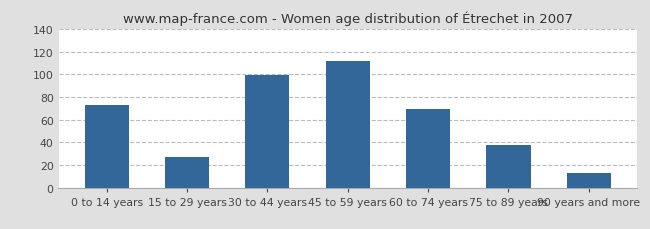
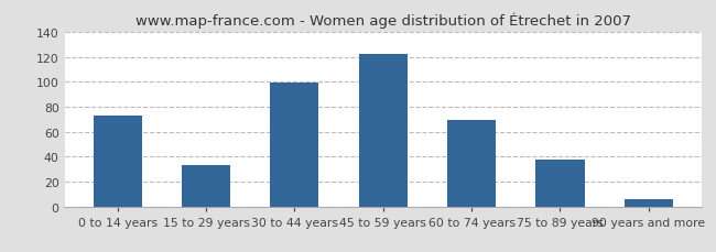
15 to 29 years: 27 -> 33
45 to 59 years: 112 -> 122
90 years and more: 13 -> 6
